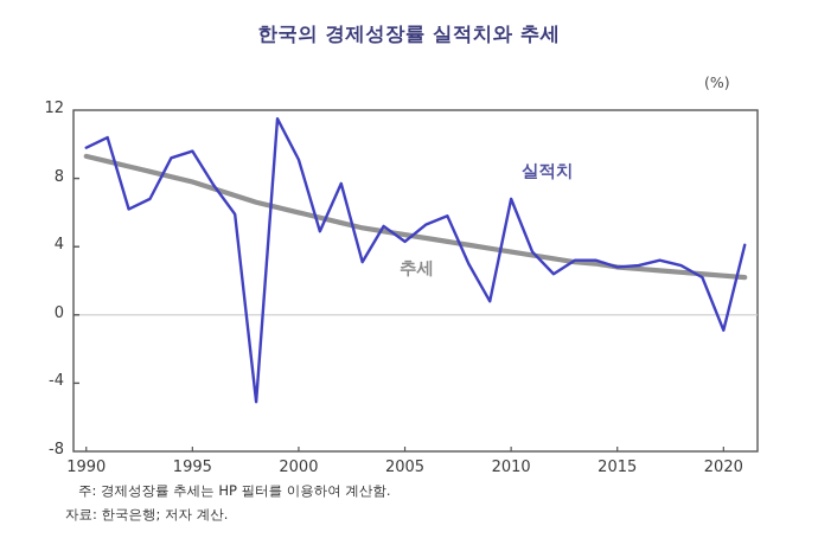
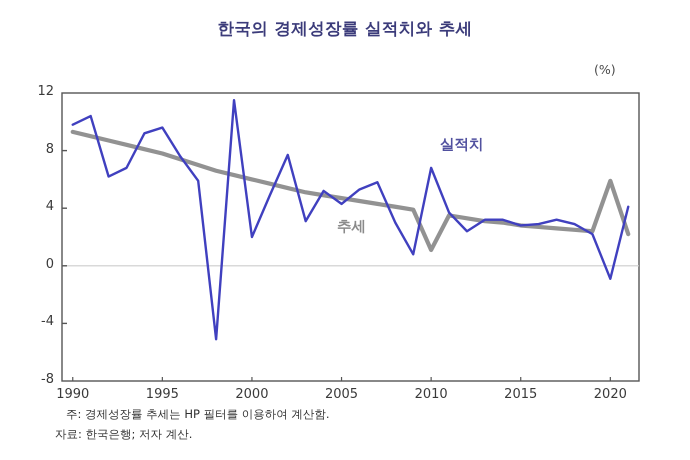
실적치/2000: 9.1 -> 2.0
추세/2010: 3.7 -> 1.1
추세/2020: 2.3 -> 5.9
